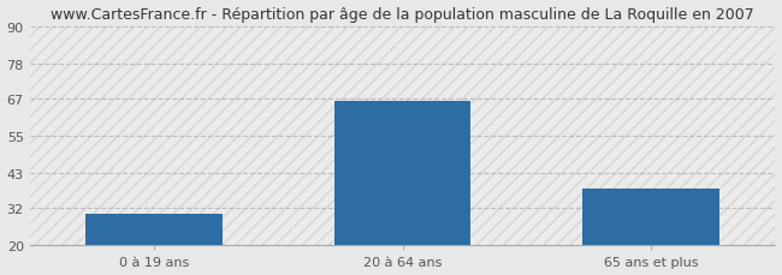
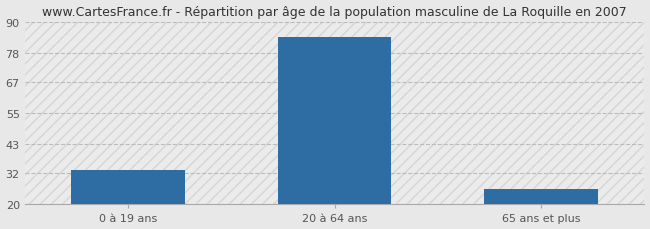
0 à 19 ans: 30 -> 33
20 à 64 ans: 66 -> 84
65 ans et plus: 38 -> 26
